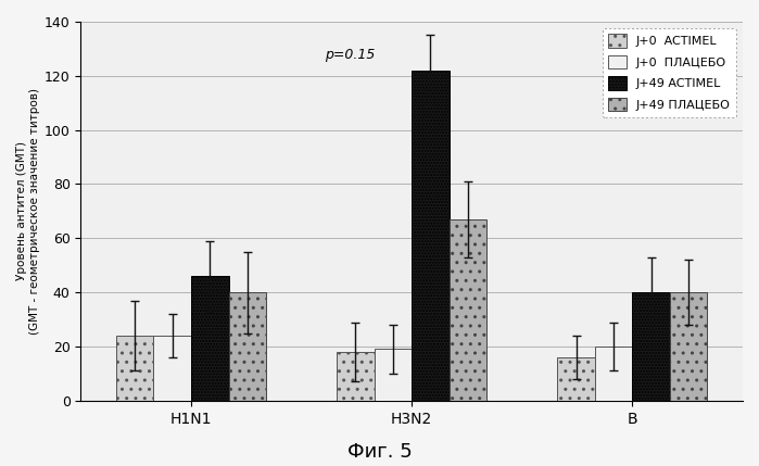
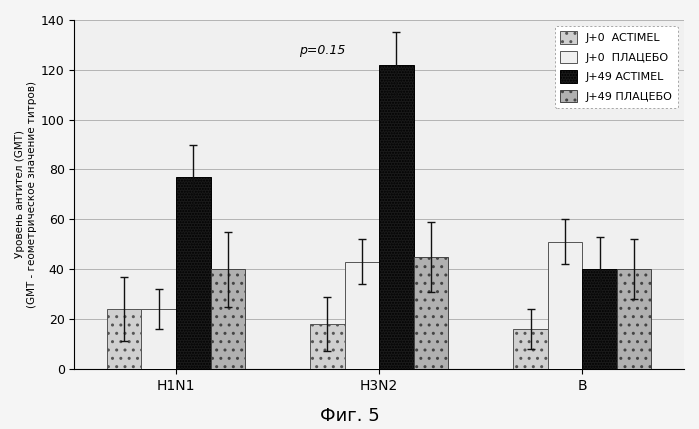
J+49 ACTIMEL/H1N1: 46 -> 77
J+0 ПЛАЦЕБО/H3N2: 19 -> 43
J+49 ПЛАЦЕБО/H3N2: 67 -> 45
J+0 ПЛАЦЕБО/B: 20 -> 51
